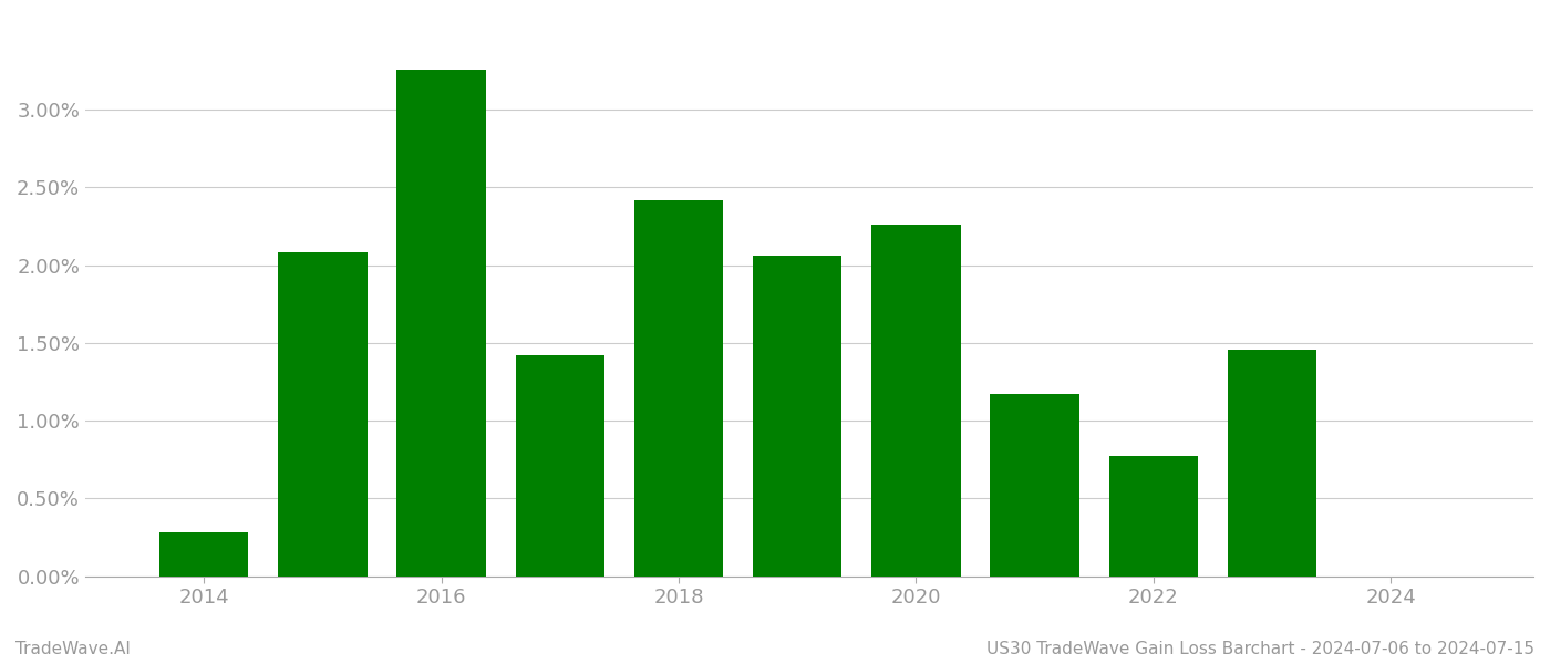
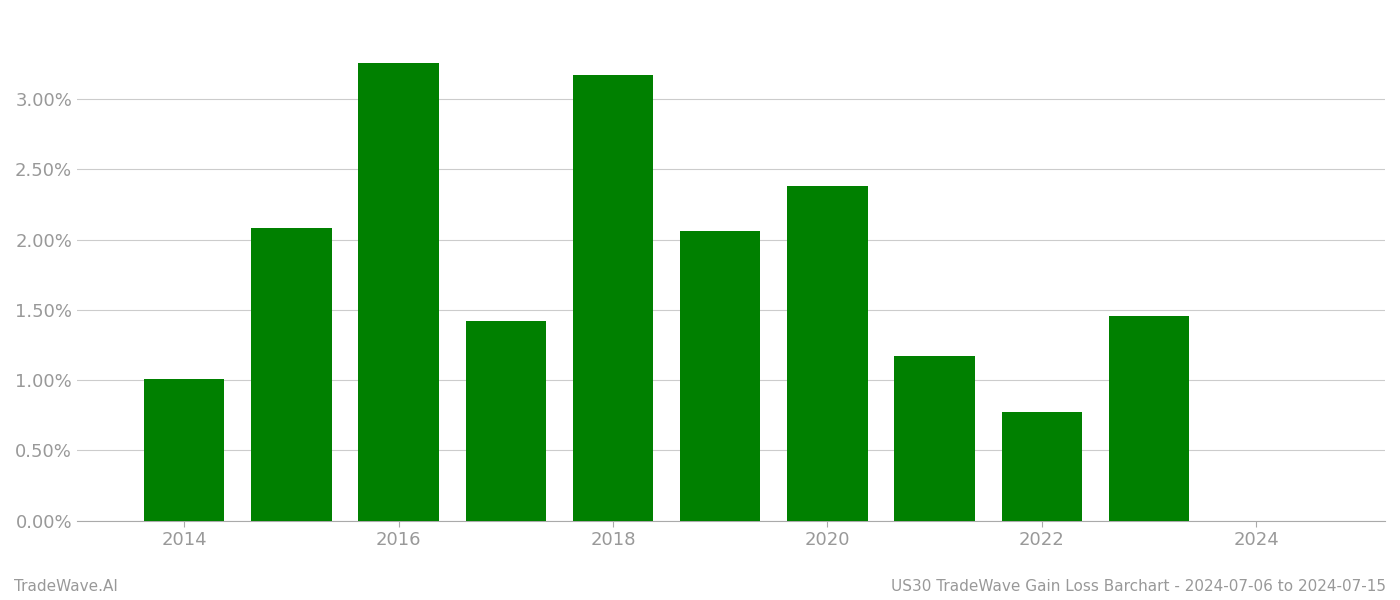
2014: 0.28% -> 1.01%
2018: 2.42% -> 3.17%
2020: 2.26% -> 2.38%
